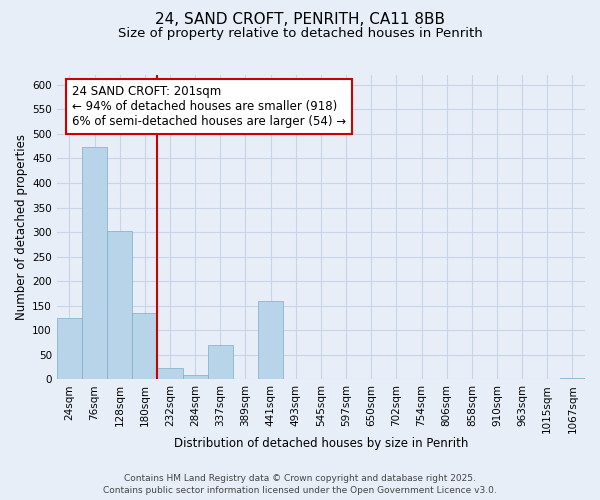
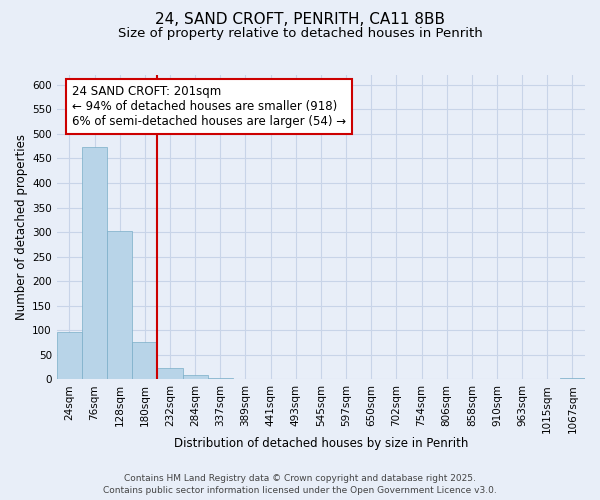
24sqm: 125 -> 97
180sqm: 135 -> 77
337sqm: 70 -> 3
441sqm: 160 -> 1
